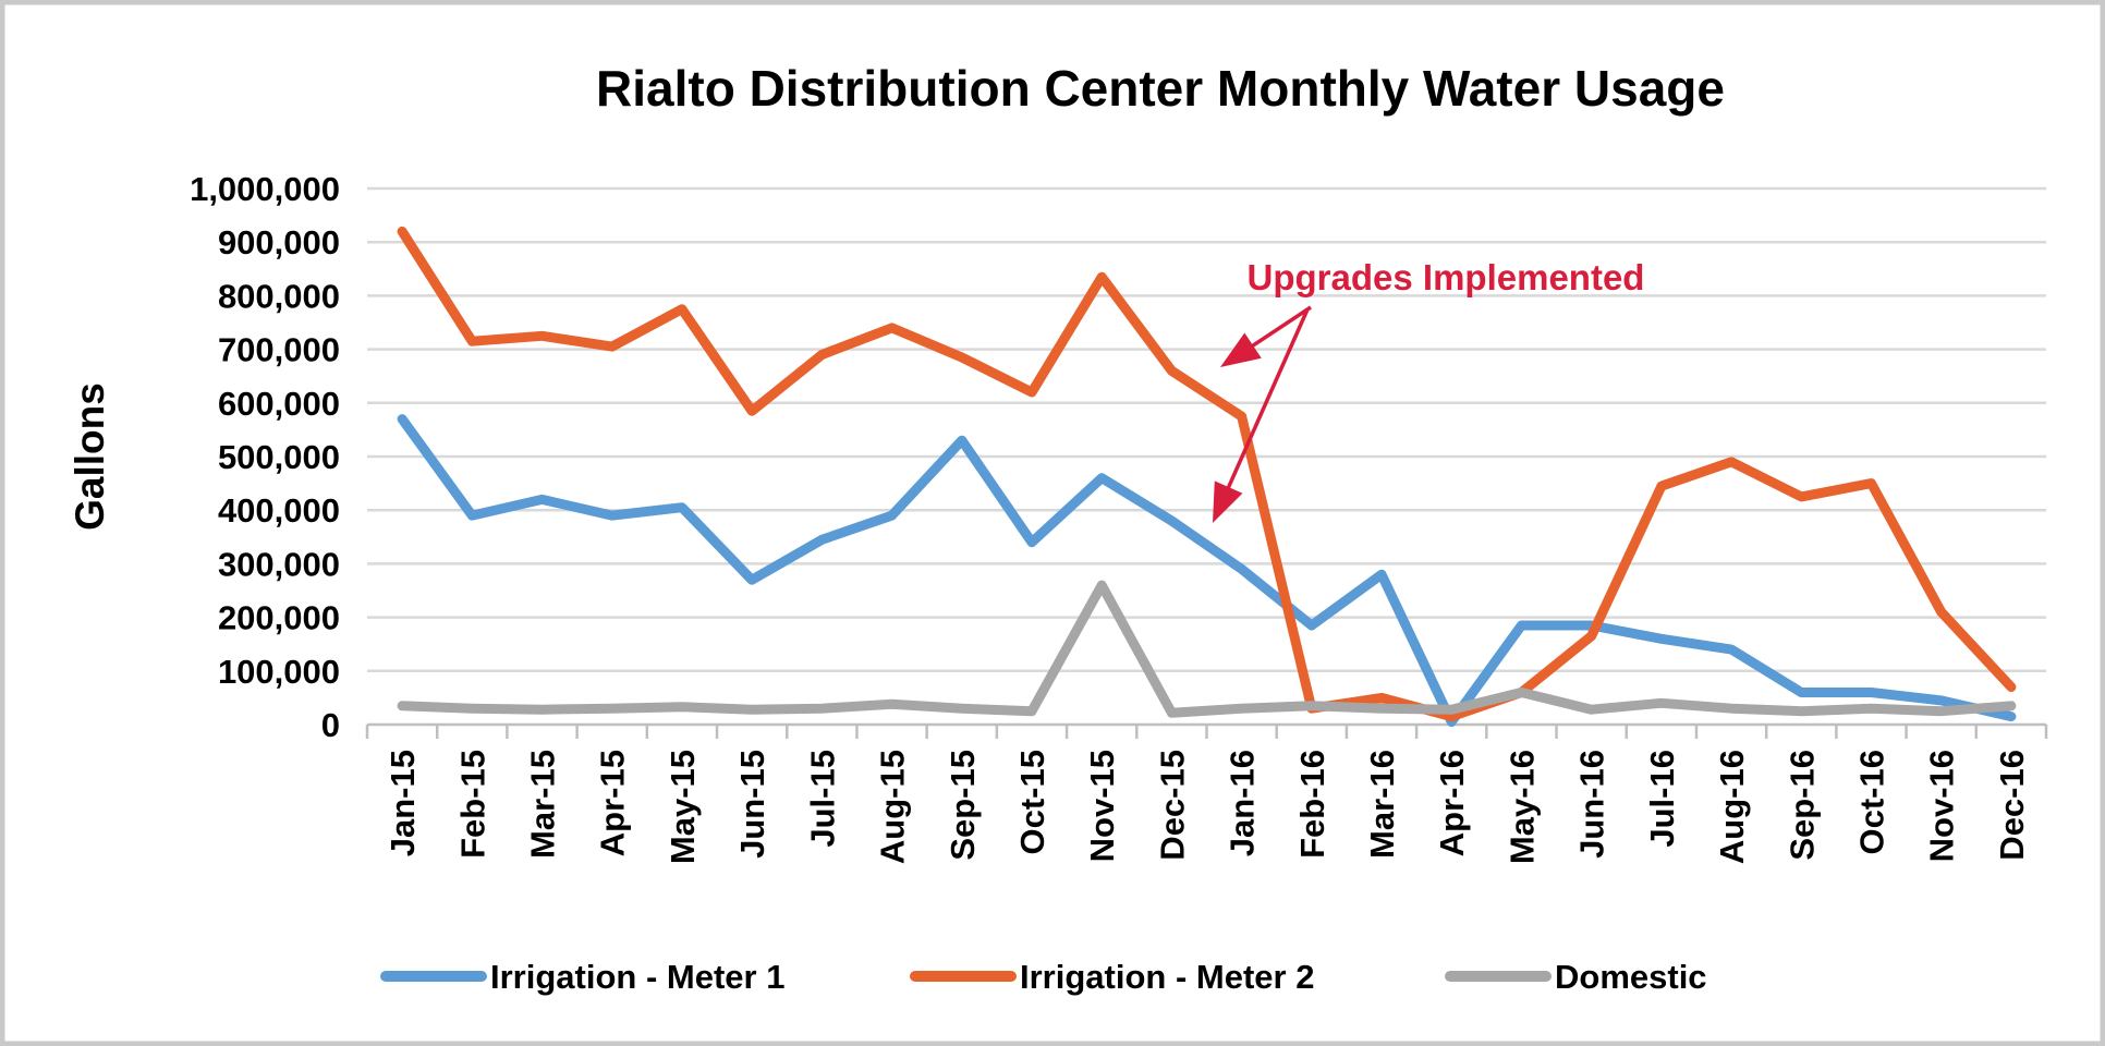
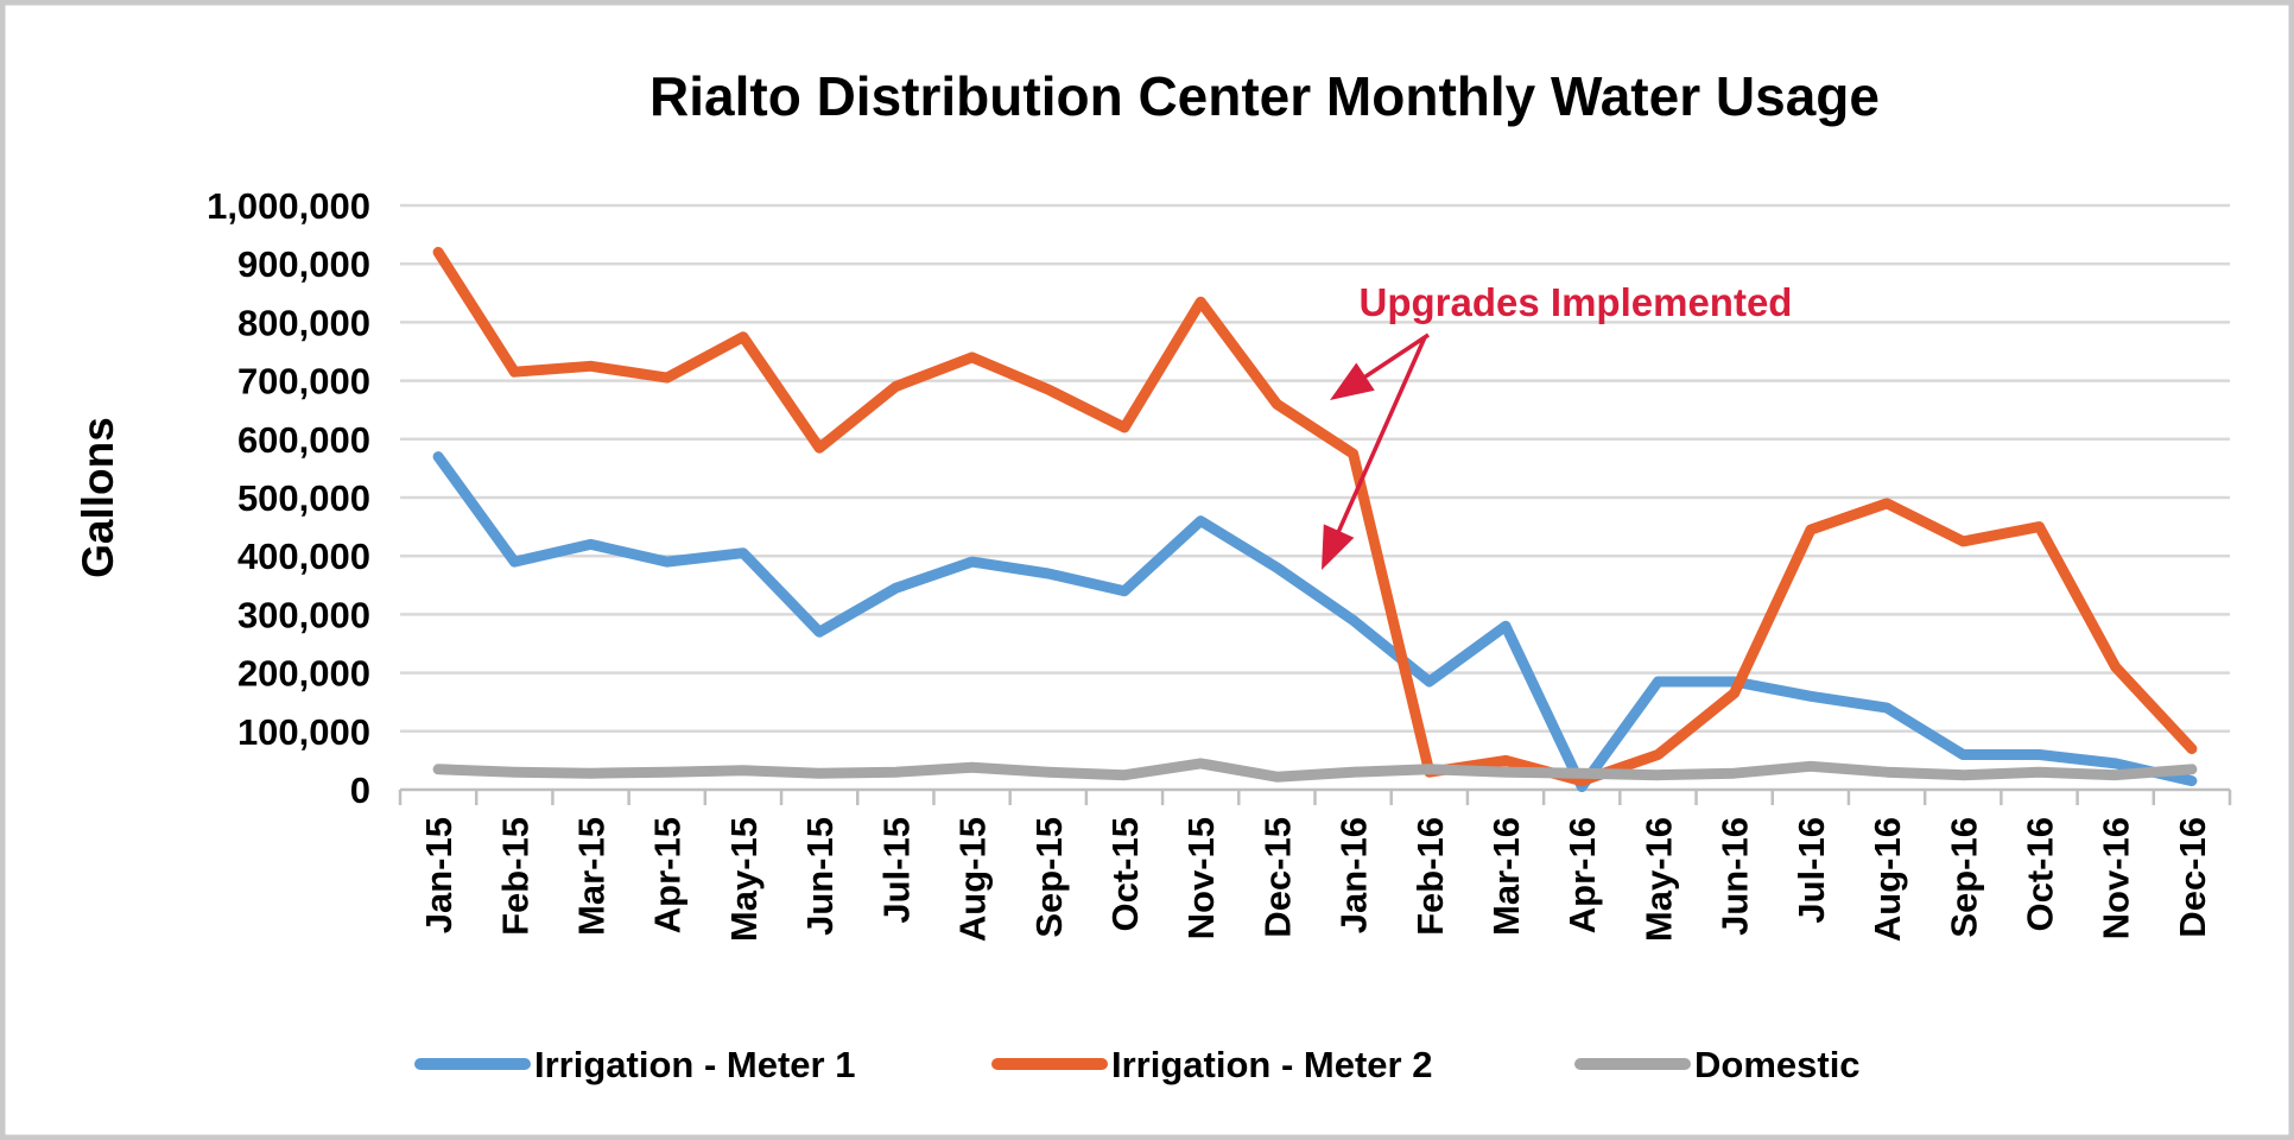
Irrigation - Meter 1/Sep-15: 530000 -> 370000
Domestic/Nov-15: 260000 -> 40000
Domestic/May-16: 60000 -> 20000
